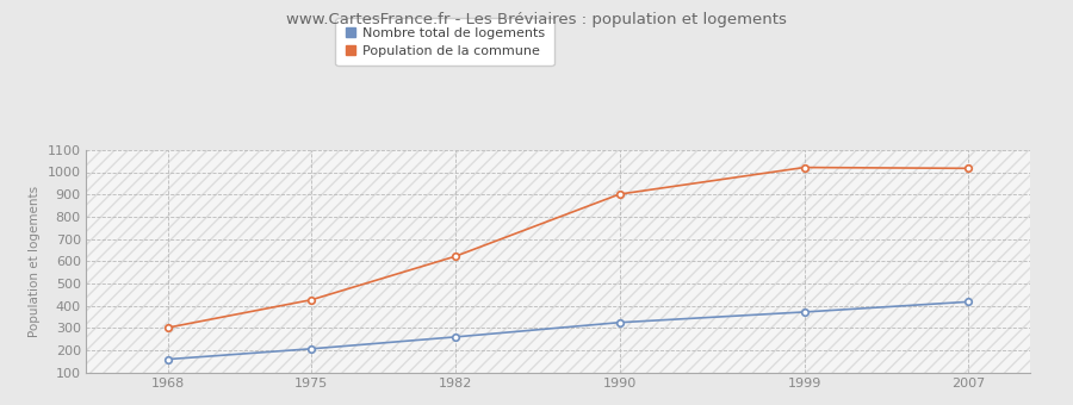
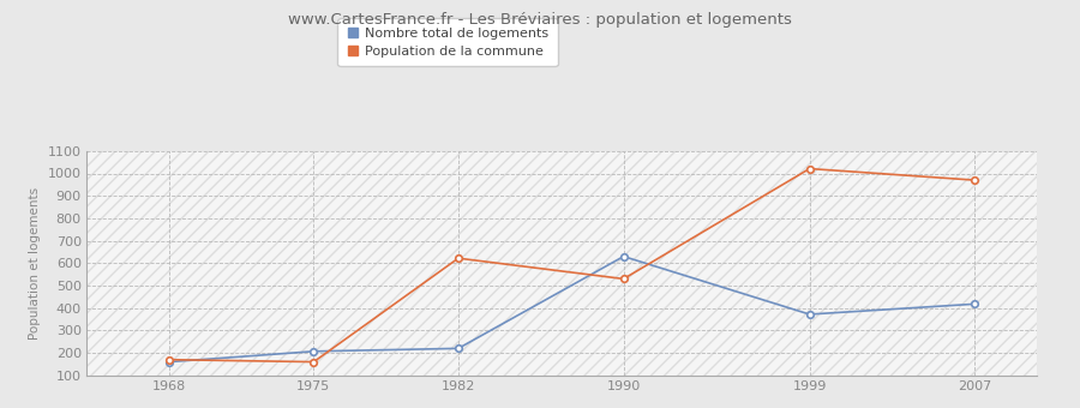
Population de la commune/1968: 300 -> 170
Population de la commune/1975: 430 -> 160
Nombre total de logements/1982: 260 -> 220
Nombre total de logements/1990: 320 -> 630
Population de la commune/1990: 900 -> 530
Population de la commune/2007: 1020 -> 970
